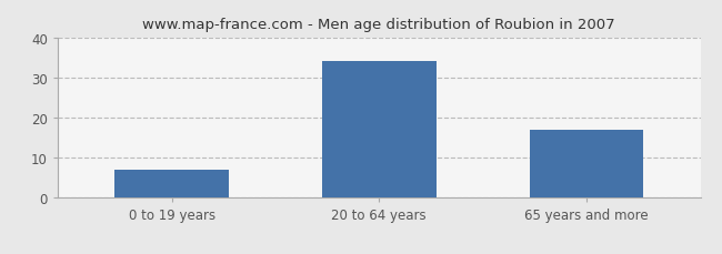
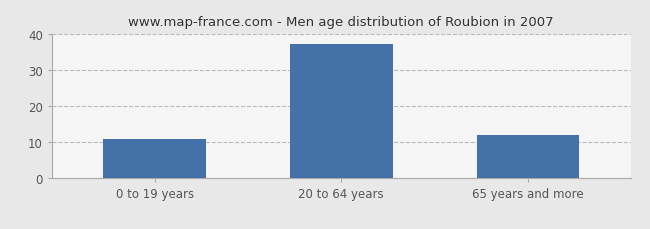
0 to 19 years: 7 -> 11
20 to 64 years: 34 -> 37
65 years and more: 17 -> 12
